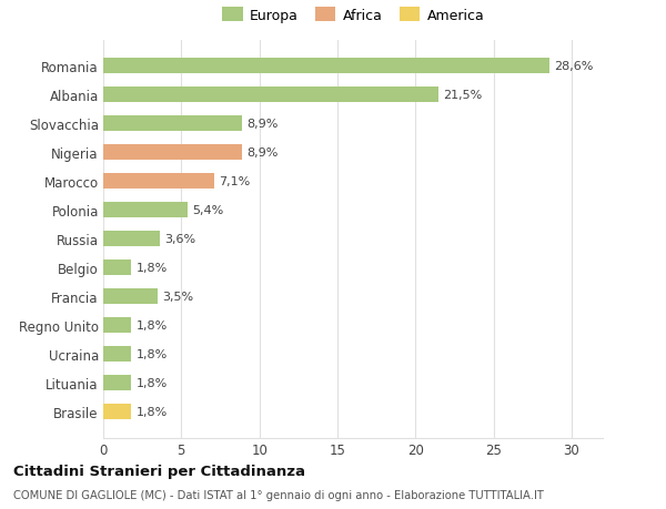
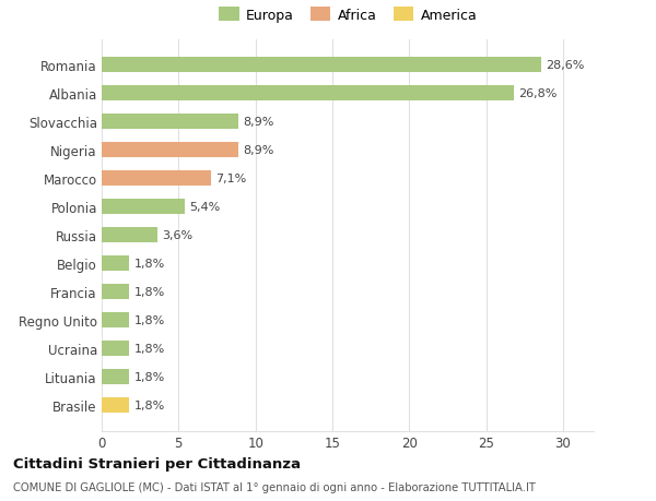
Albania: 21,5% -> 26,8%
Francia: 3,5% -> 1,8%
